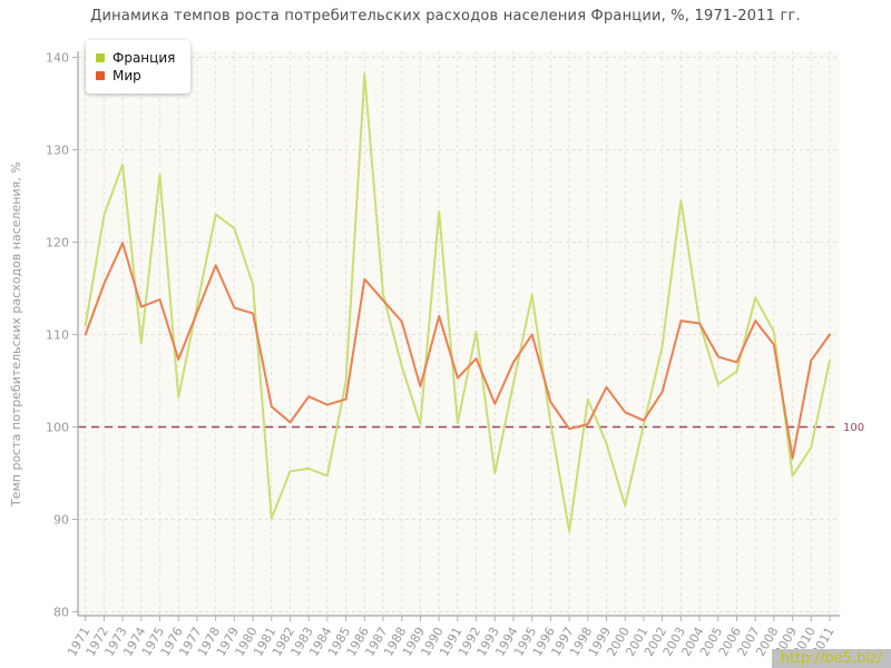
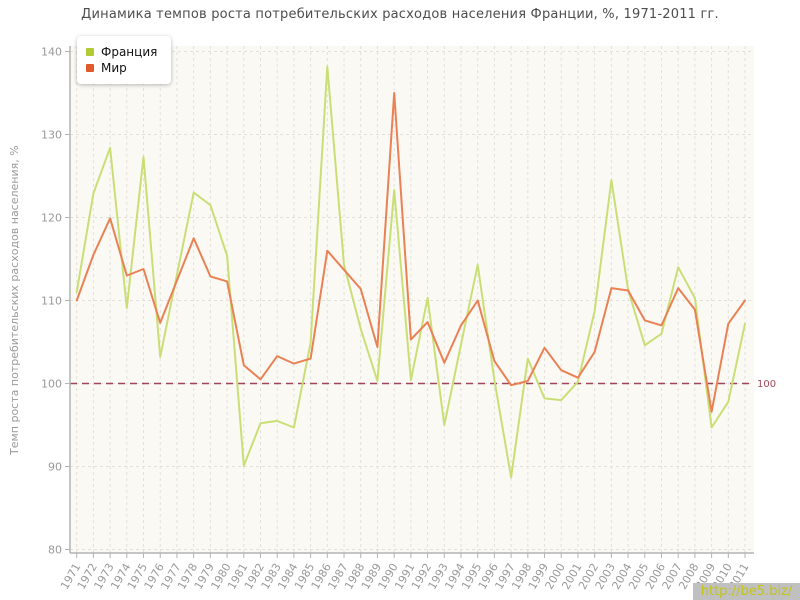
Мир/1990: 112 -> 135
Франция/2000: 92 -> 98
